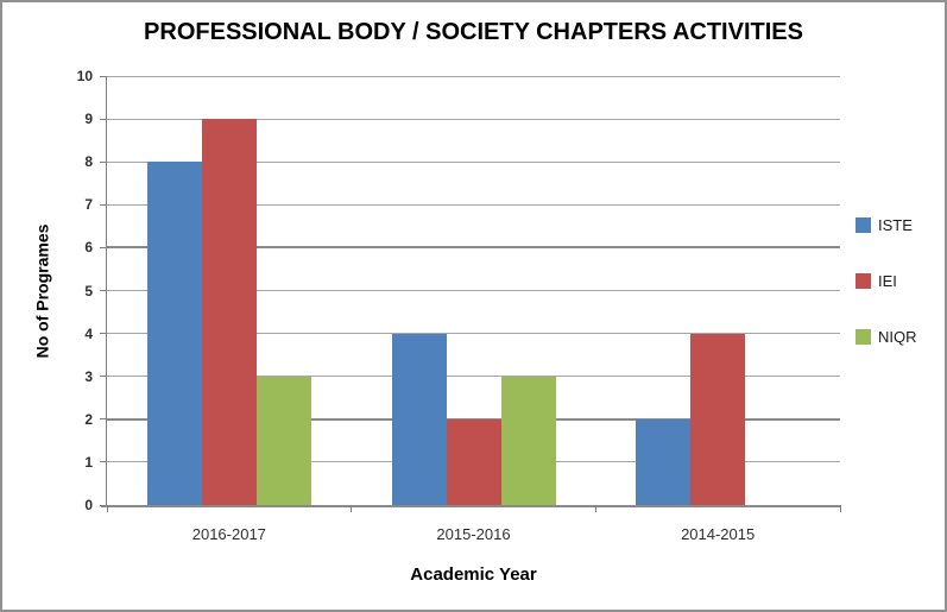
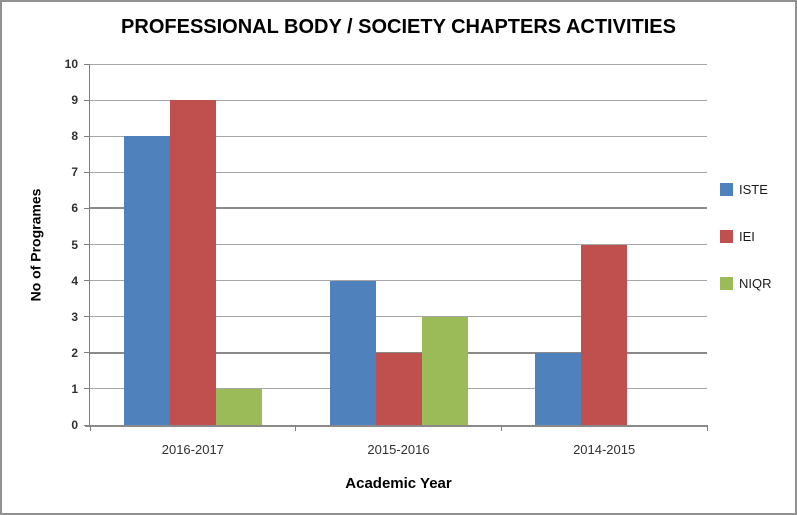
NIQR/2016-2017: 3 -> 1
IEI/2014-2015: 4 -> 5
